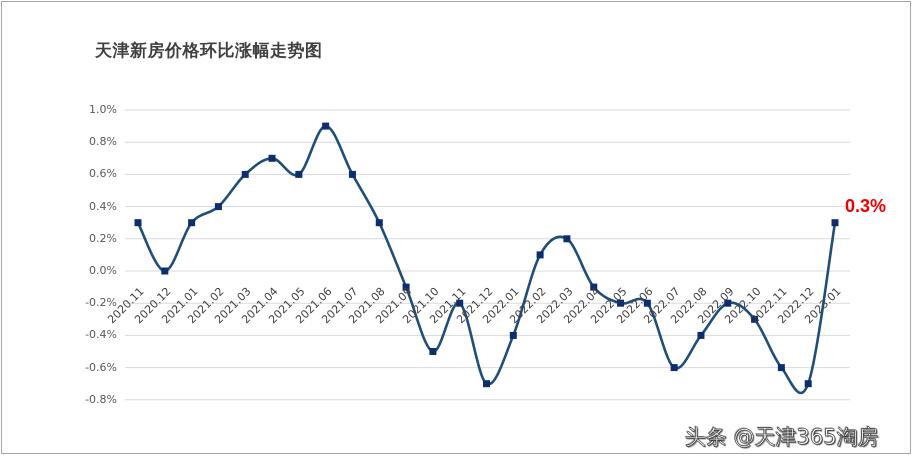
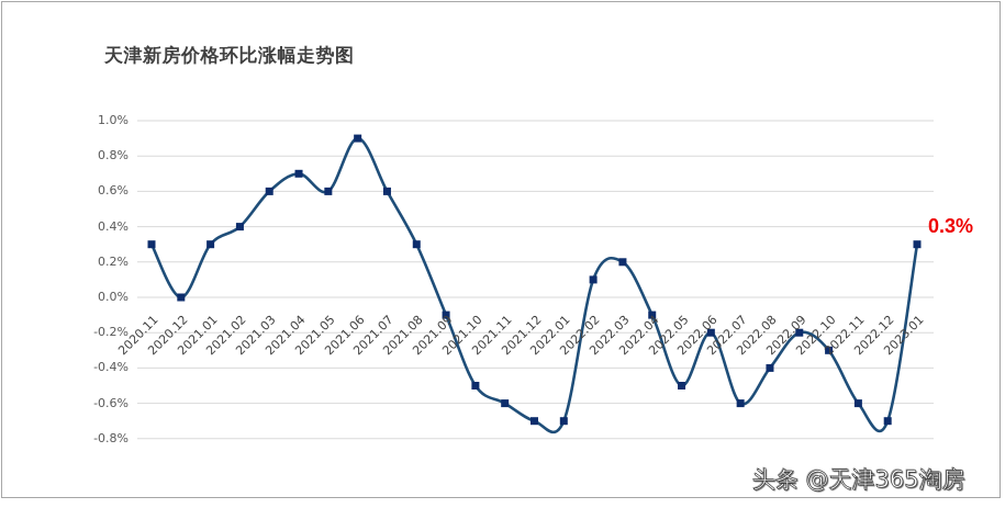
2021.11: -0.2% -> -0.6%
2022.01: -0.4% -> -0.7%
2022.05: -0.2% -> -0.5%
